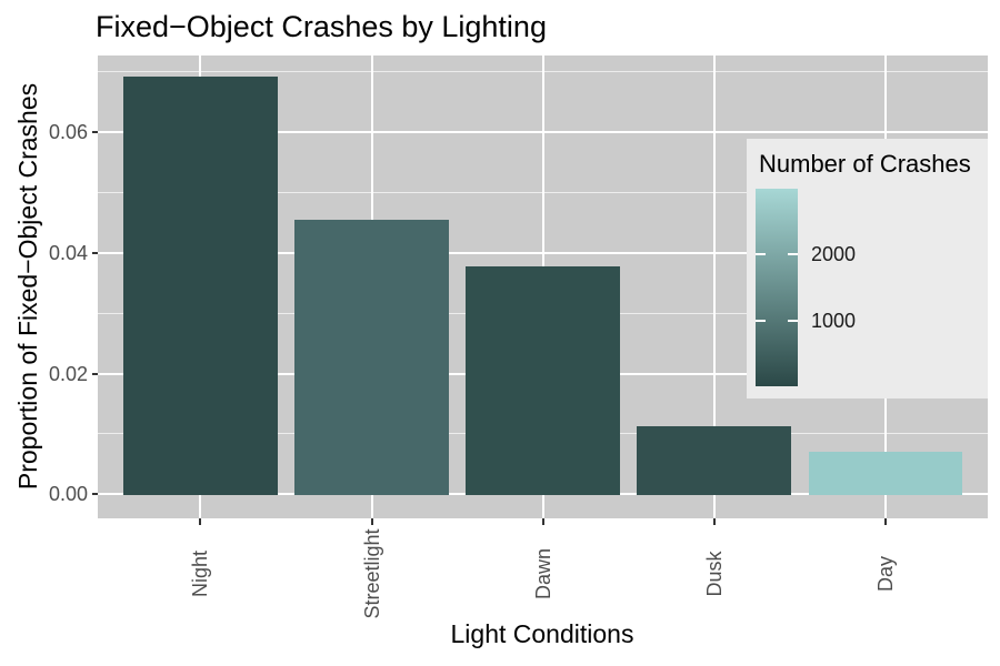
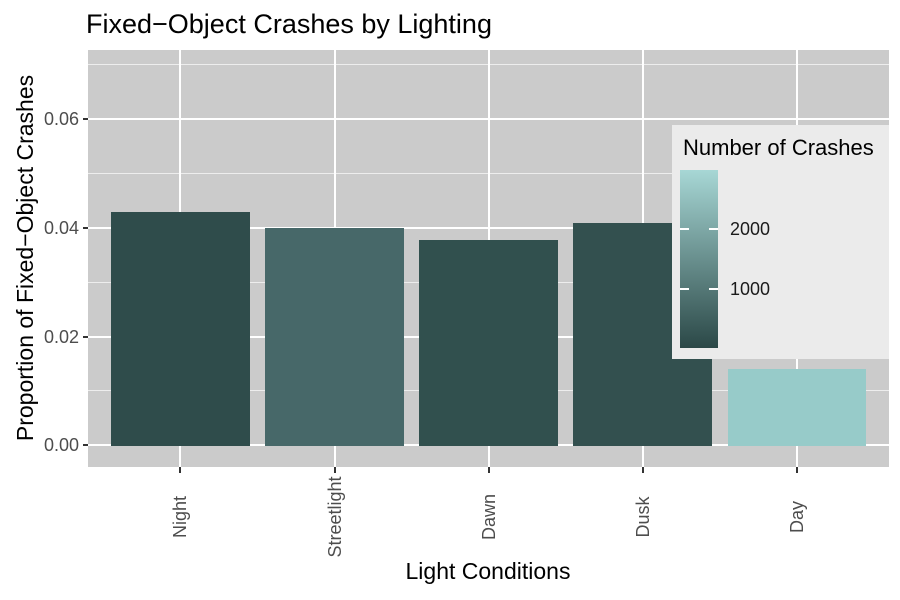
Night: 0.069 -> 0.043
Streetlight: 0.045 -> 0.040
Dusk: 0.011 -> 0.041
Day: 0.007 -> 0.014
